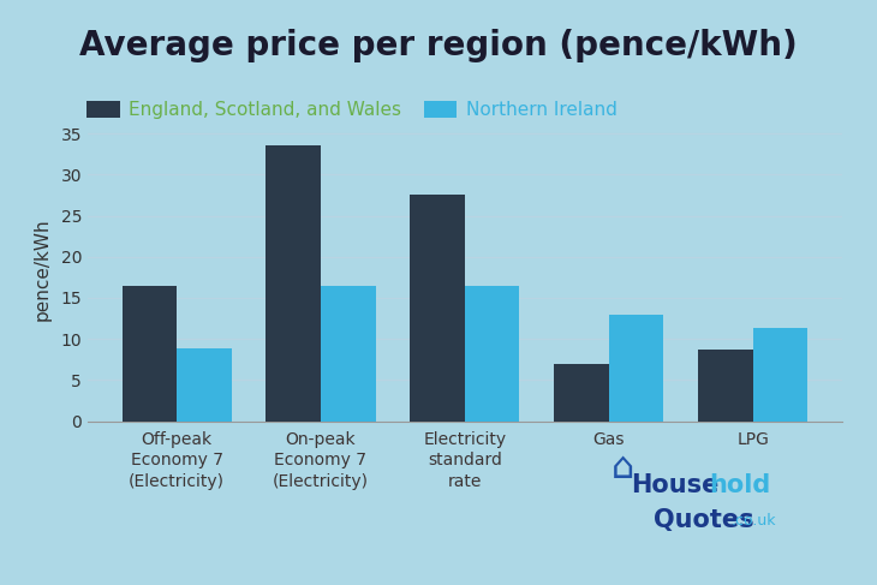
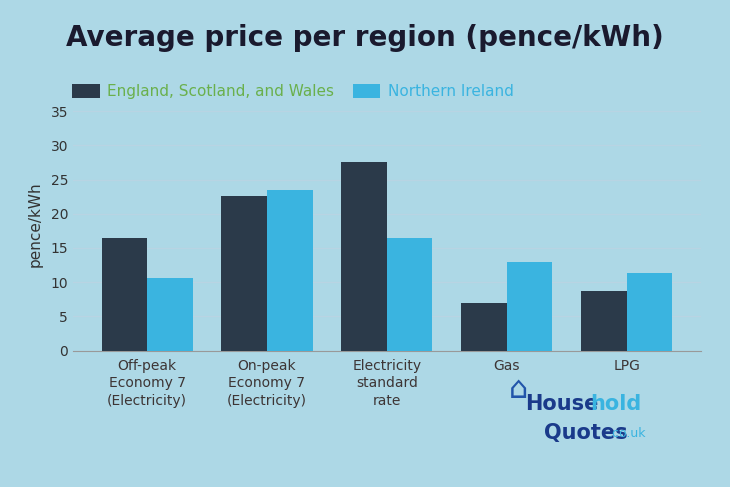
Northern Ireland/Off-peak Economy 7 (Electricity): 8.8 -> 10.6
England, Scotland, and Wales/On-peak Economy 7 (Electricity): 33.5 -> 22.6
Northern Ireland/On-peak Economy 7 (Electricity): 16.5 -> 23.4
